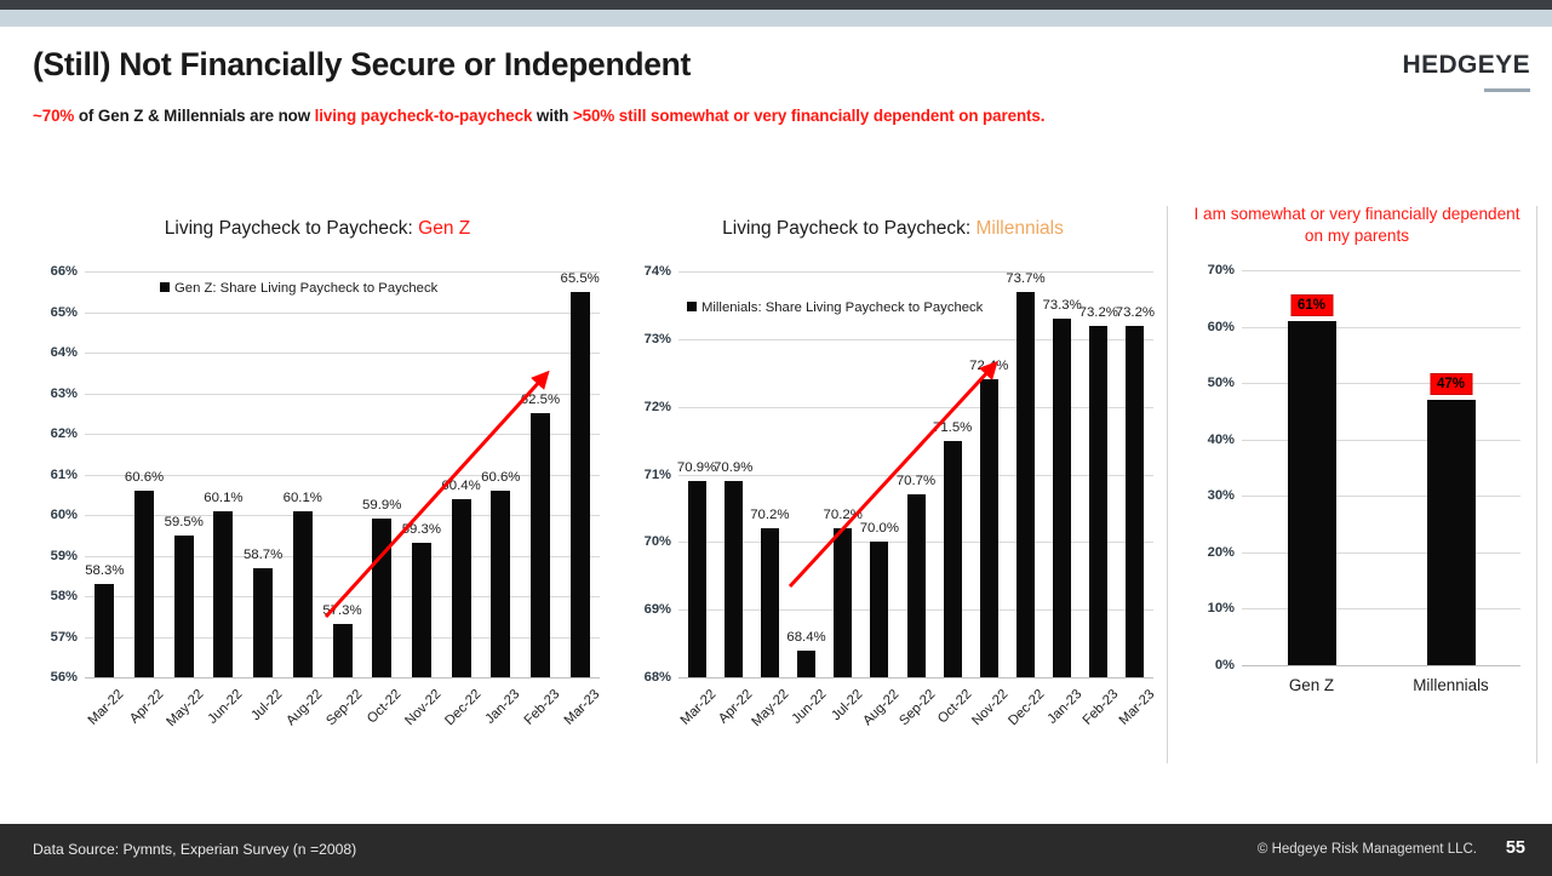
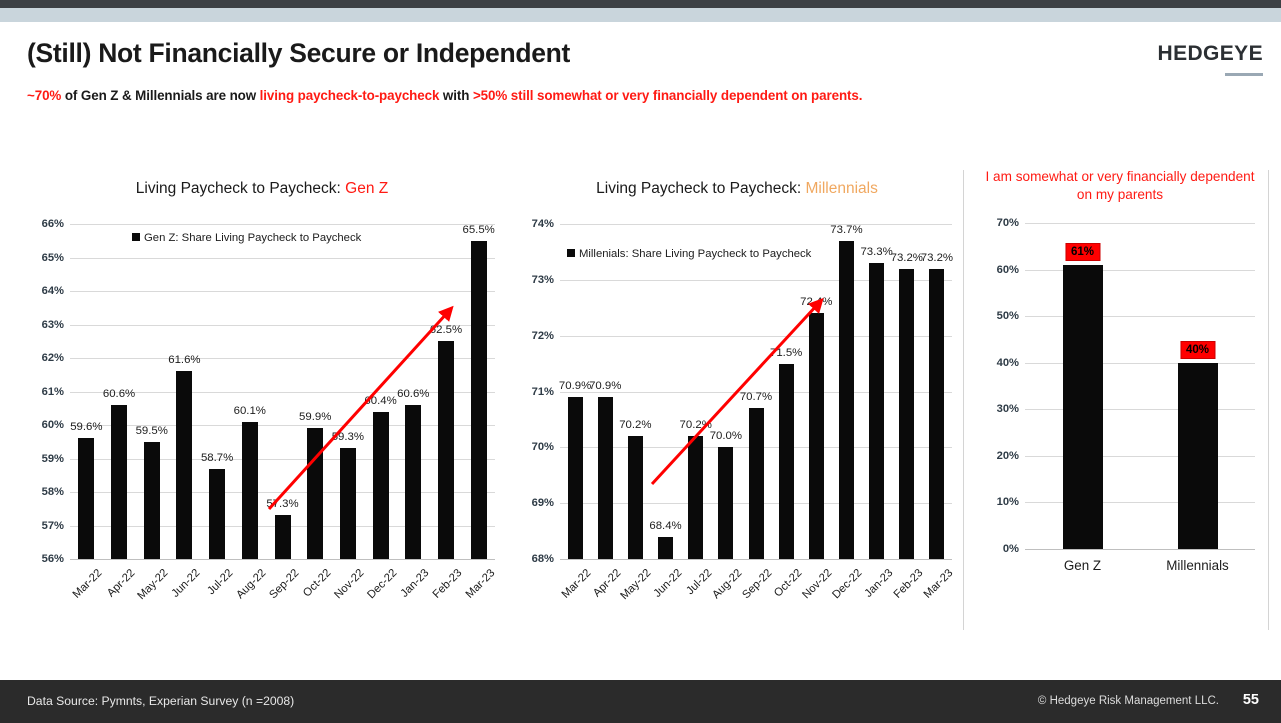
Living Paycheck to Paycheck: Gen Z/Mar-22: 58.3% -> 59.6%
Living Paycheck to Paycheck: Gen Z/Jun-22: 60.1% -> 61.6%
I am somewhat or very financially dependent on my parents/Millennials: 47% -> 40%
